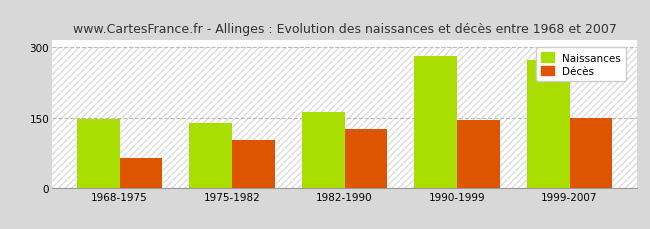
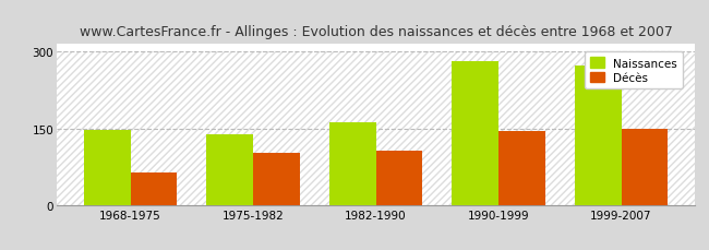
Décès/1982-1990: 125 -> 106
